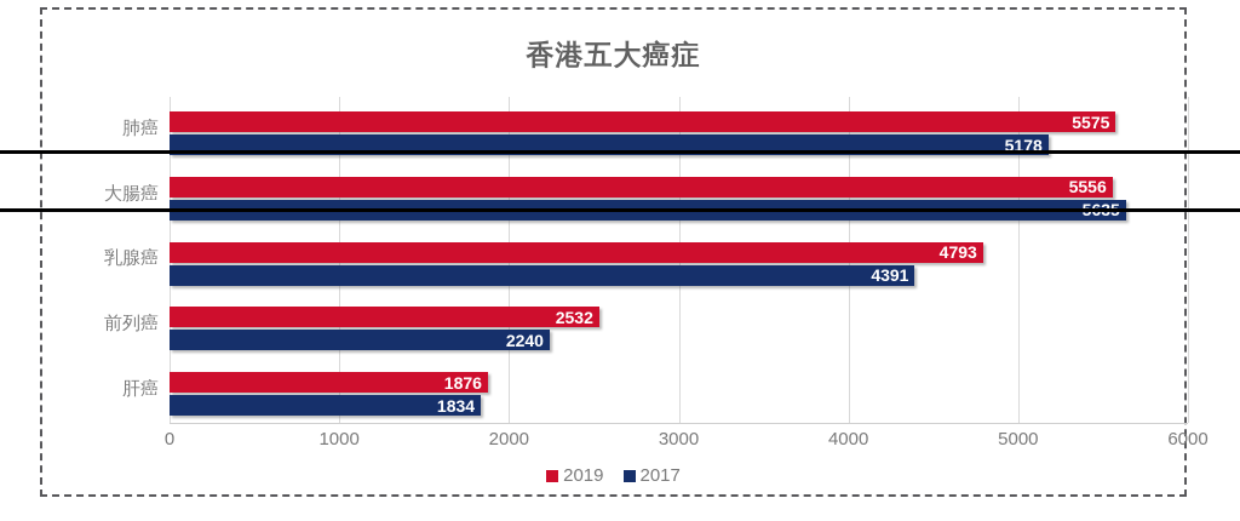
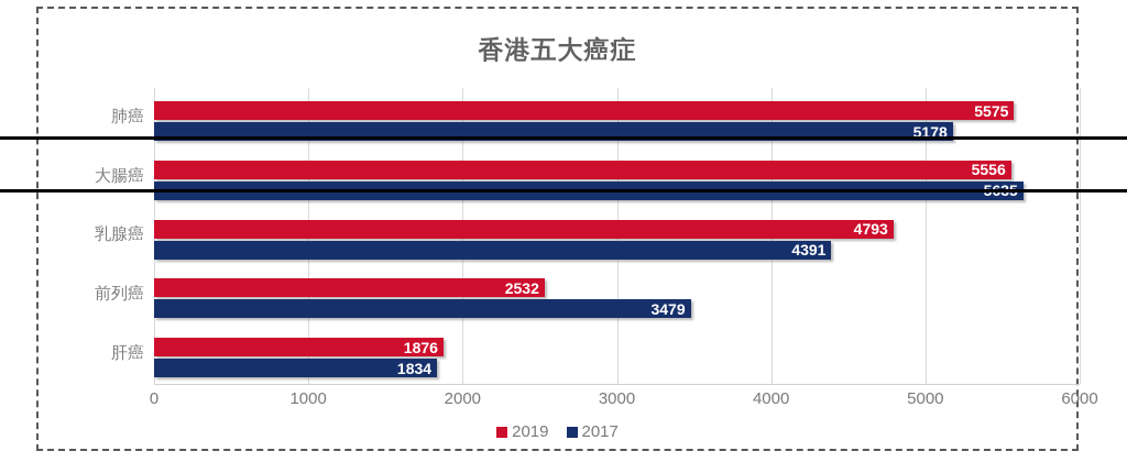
2017/前列癌: 2240 -> 3479
